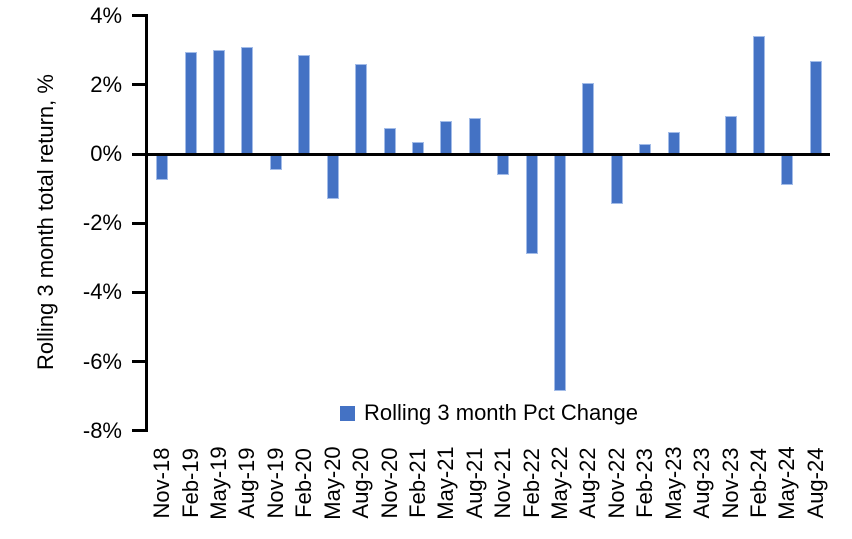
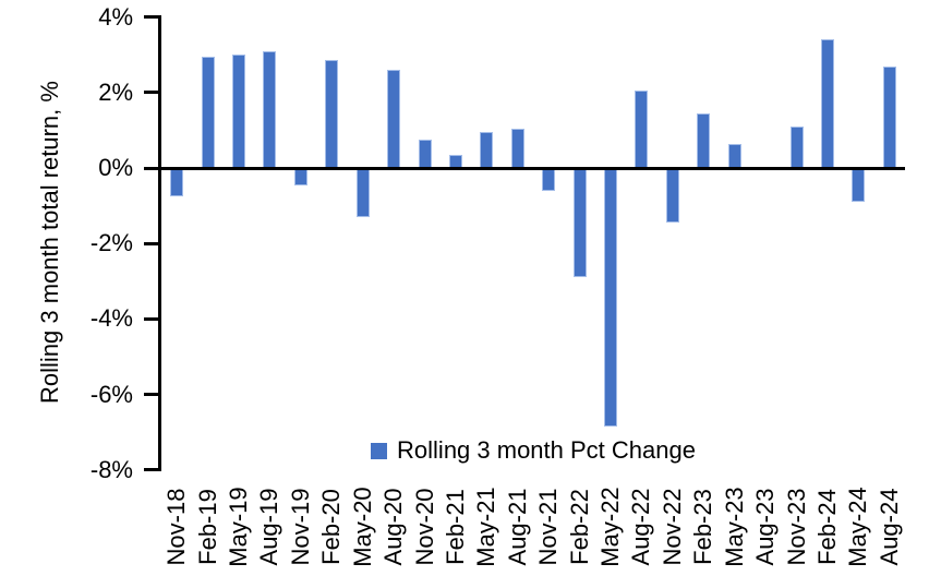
Feb-23: 0.3% -> 1.4%
